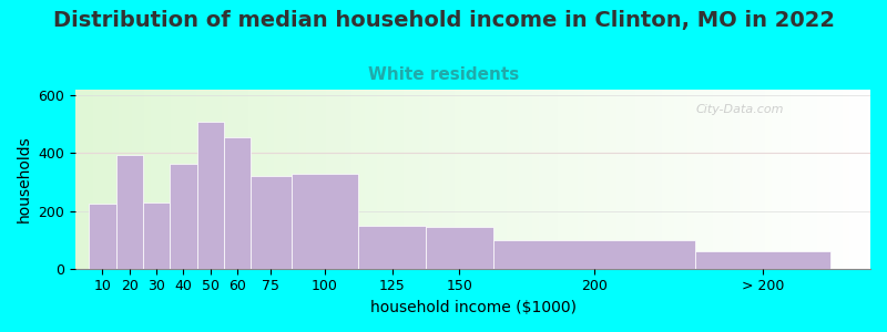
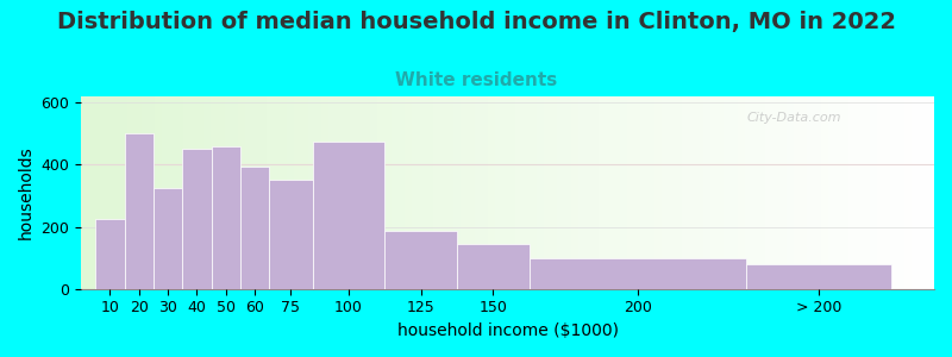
20: 395 -> 500
30: 230 -> 325
40: 365 -> 450
50: 510 -> 460
60: 455 -> 395
75: 320 -> 350
100: 330 -> 475
125: 150 -> 185
> 200: 60 -> 80
